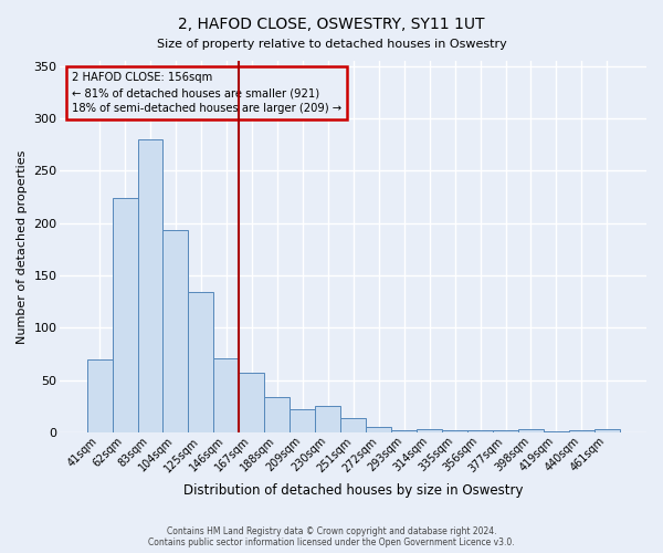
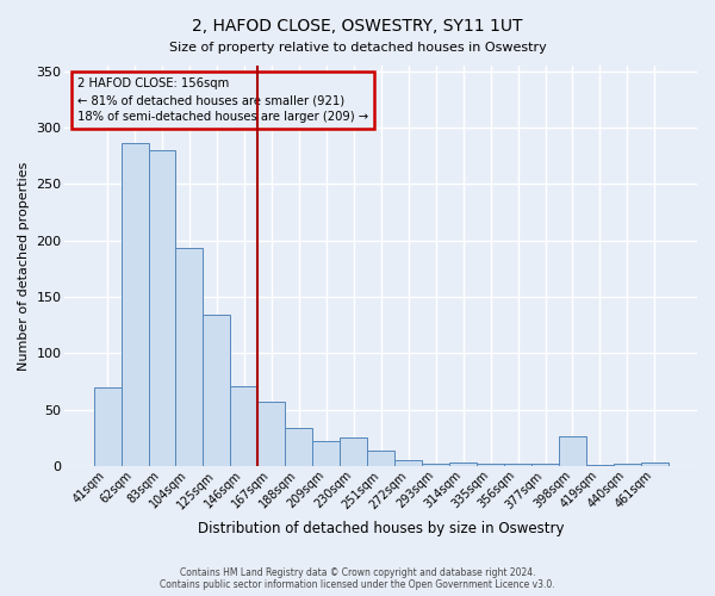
62sqm: 224 -> 286
398sqm: 3 -> 26
